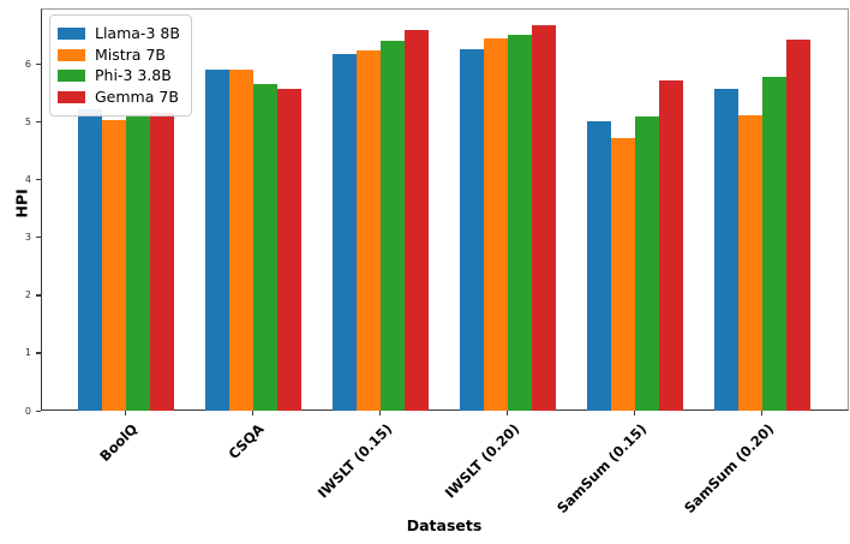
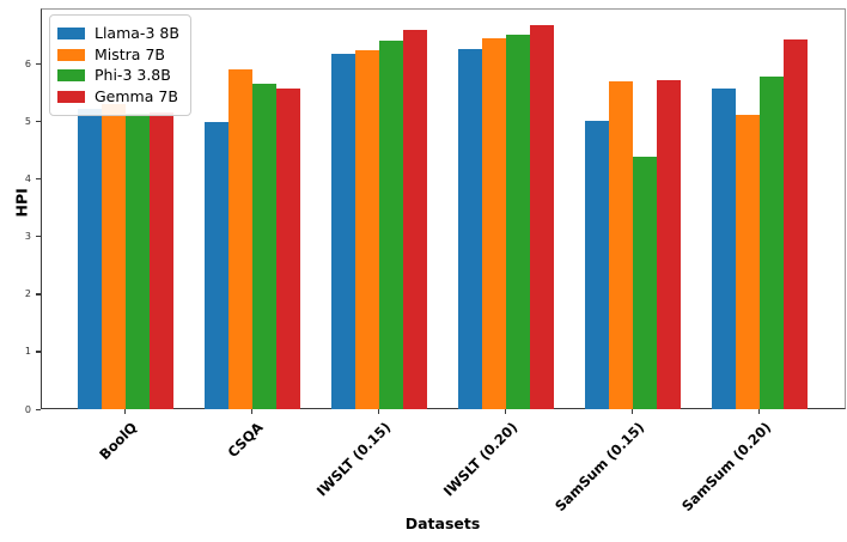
Mistra 7B/BoolQ: 5.0 -> 5.3
Llama-3 8B/CSQA: 5.9 -> 5.0
Mistra 7B/SamSum (0.15): 4.7 -> 5.7
Phi-3 3.8B/SamSum (0.15): 5.1 -> 4.4
